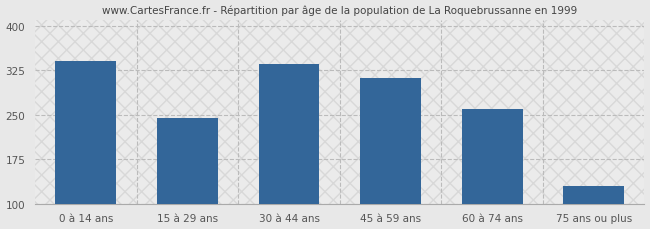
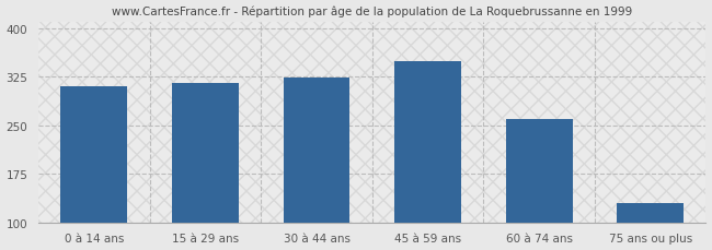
0 à 14 ans: 341 -> 310
15 à 29 ans: 245 -> 316
30 à 44 ans: 336 -> 324
45 à 59 ans: 312 -> 350
